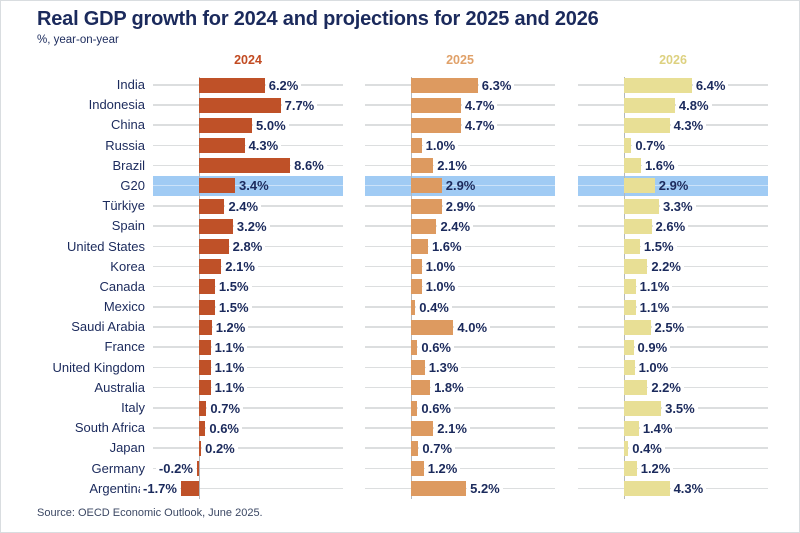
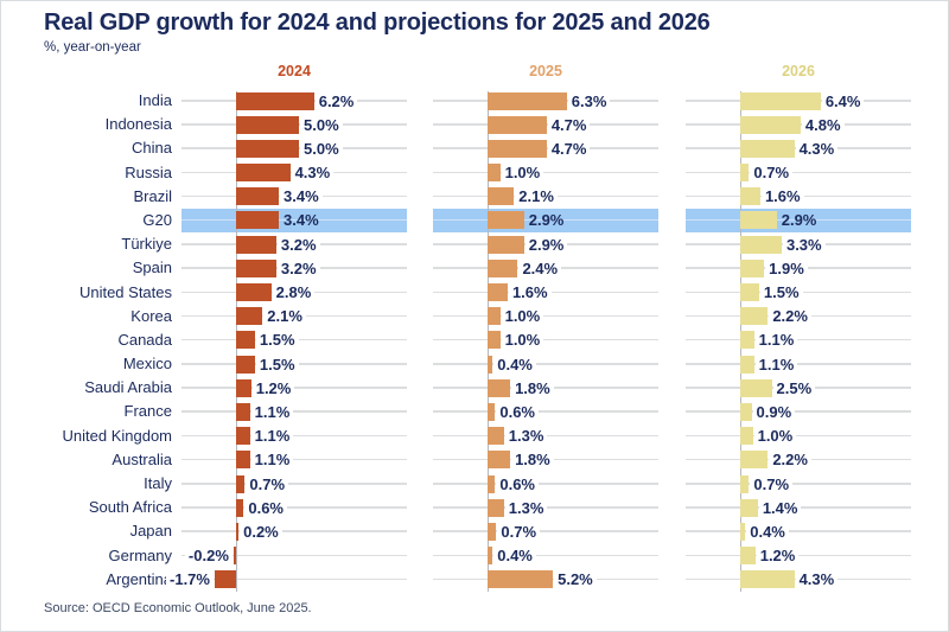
2024/Indonesia: 7.7% -> 5.0%
2024/Brazil: 8.6% -> 3.4%
2024/Türkiye: 2.4% -> 3.2%
2026/Spain: 2.6% -> 1.9%
2025/Saudi Arabia: 4.0% -> 1.8%
2026/Italy: 3.5% -> 0.7%
2025/South Africa: 2.1% -> 1.3%
2025/Germany: 1.2% -> 0.4%
